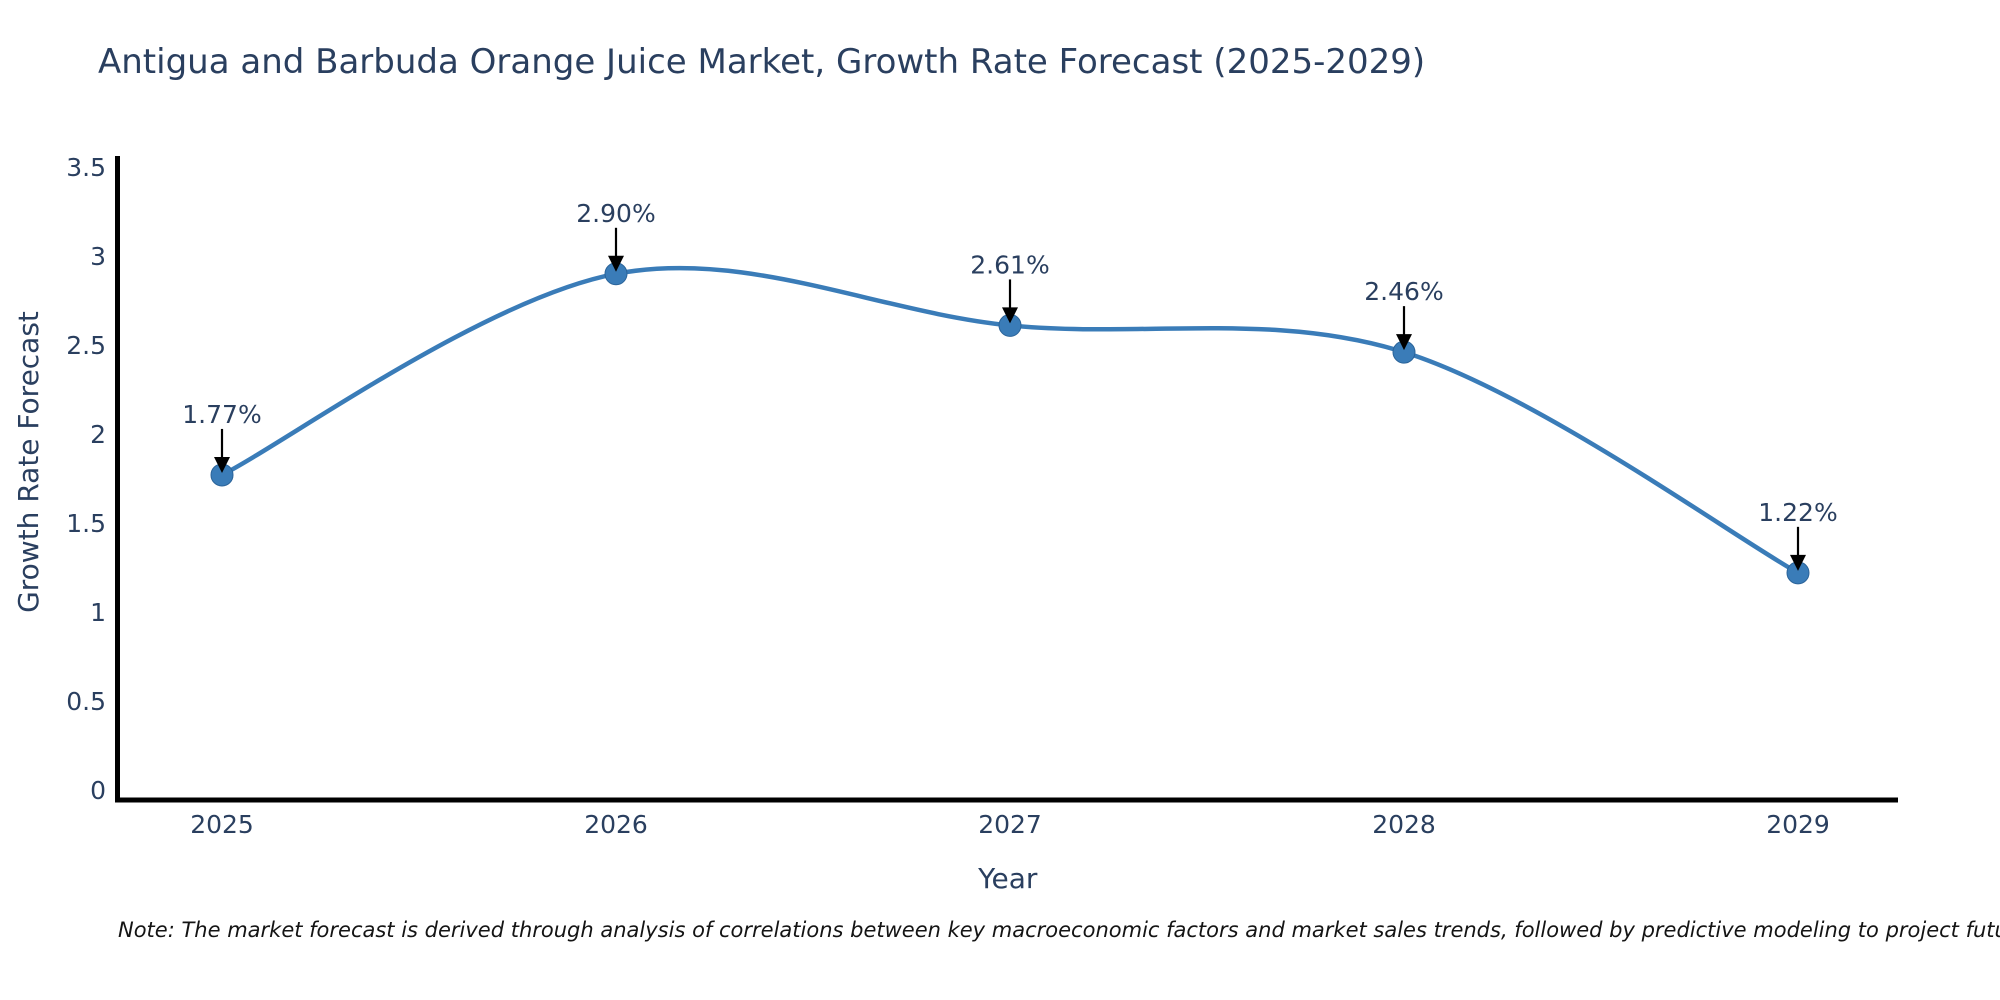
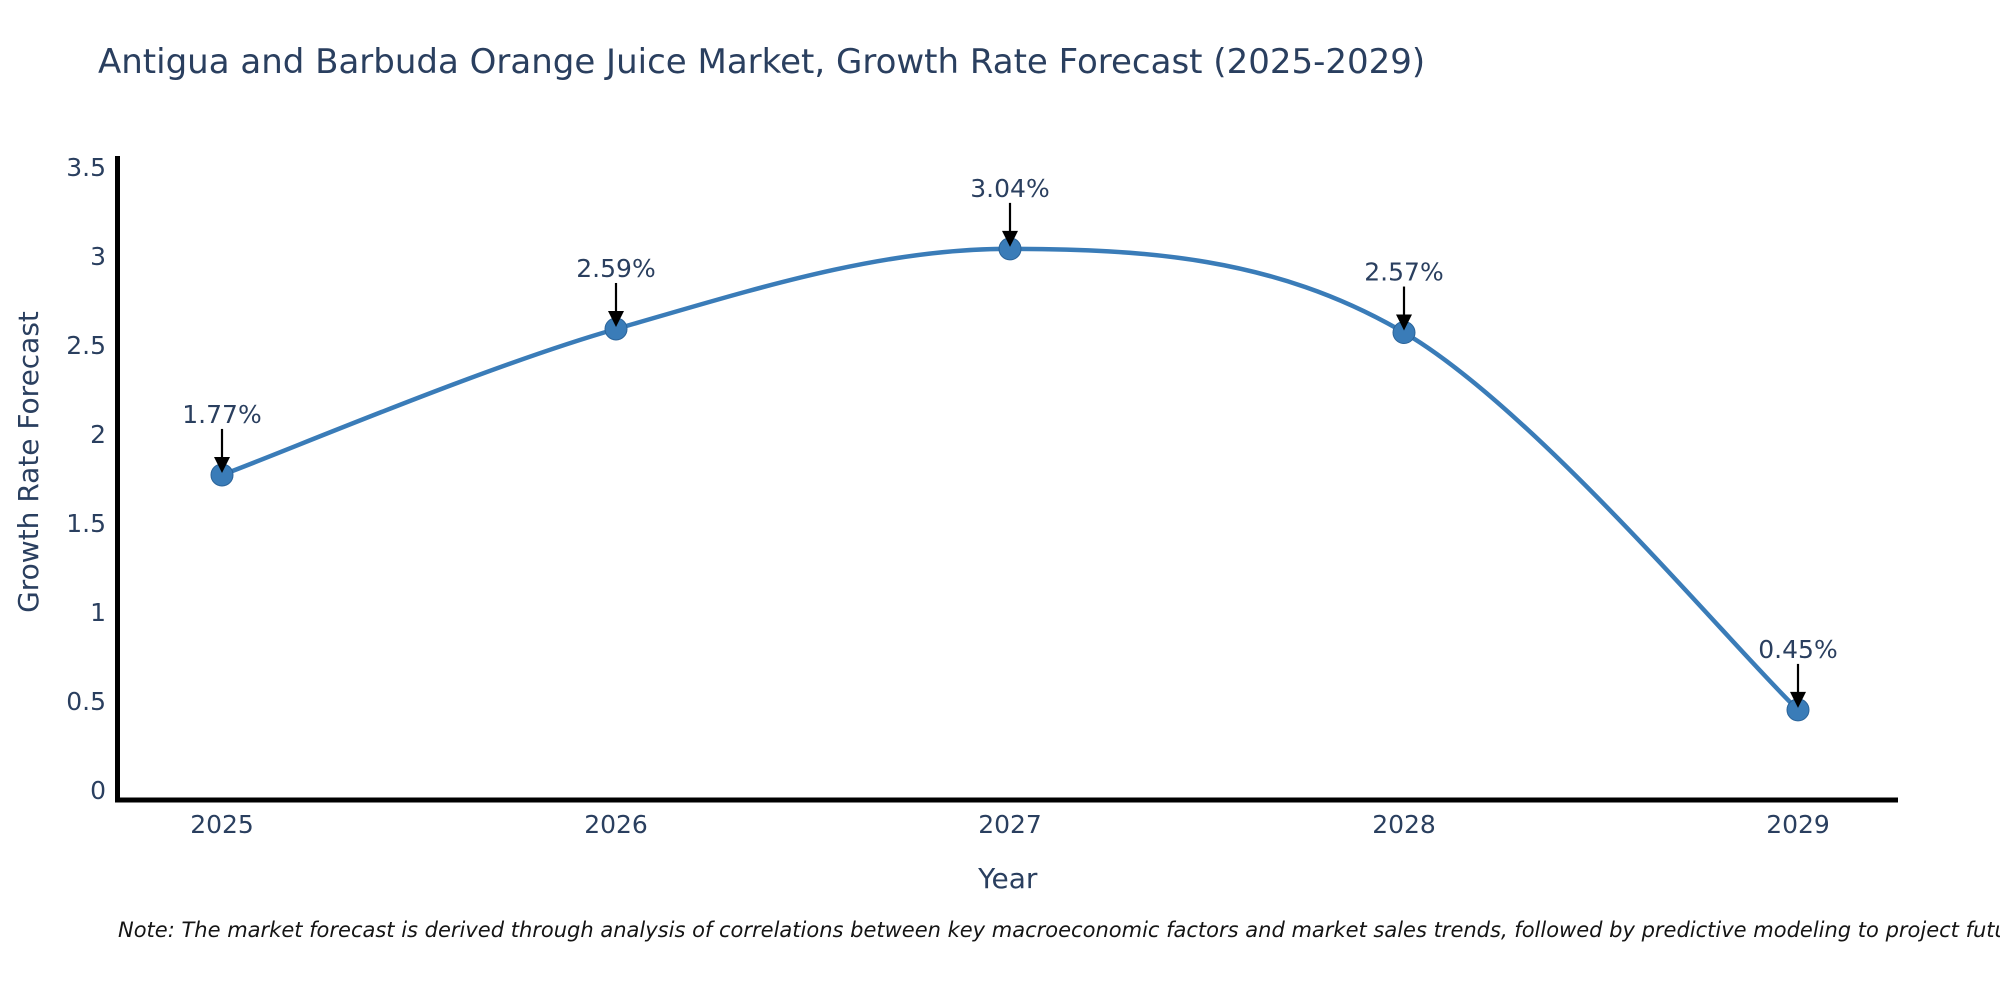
2026: 2.90% -> 2.59%
2027: 2.61% -> 3.04%
2028: 2.46% -> 2.57%
2029: 1.22% -> 0.45%
